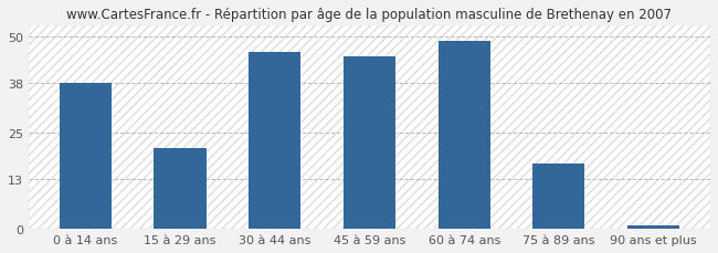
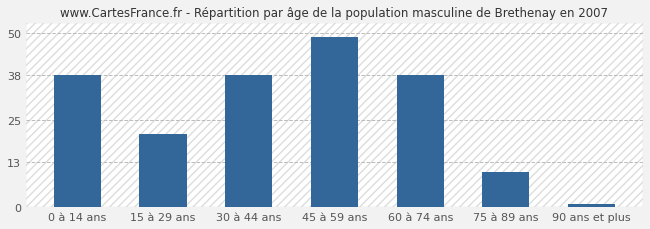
30 à 44 ans: 46 -> 38
45 à 59 ans: 45 -> 49
60 à 74 ans: 49 -> 38
75 à 89 ans: 17 -> 10
